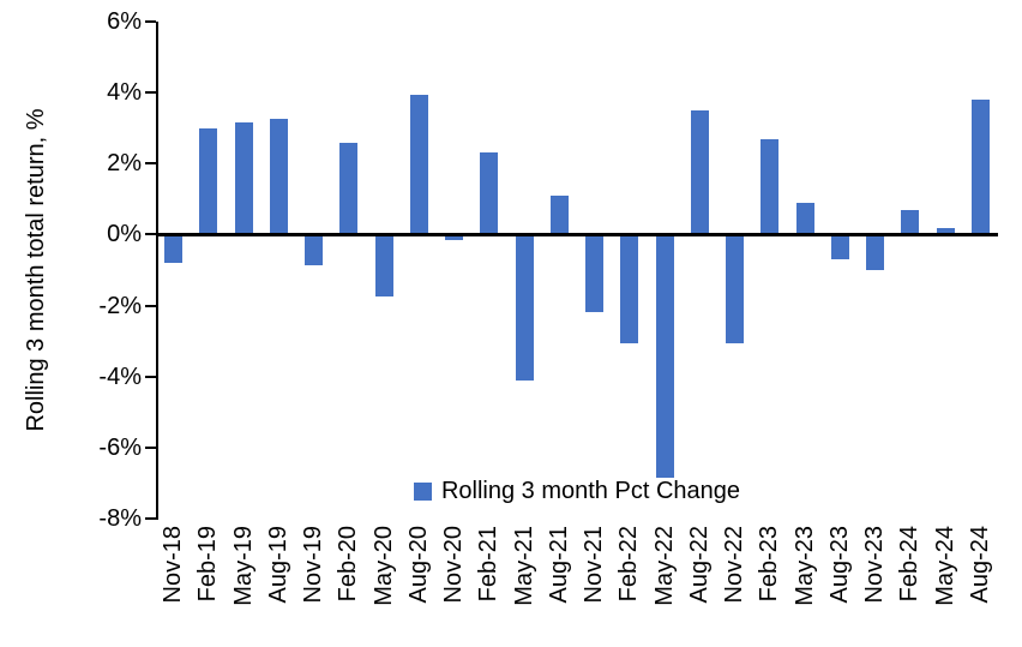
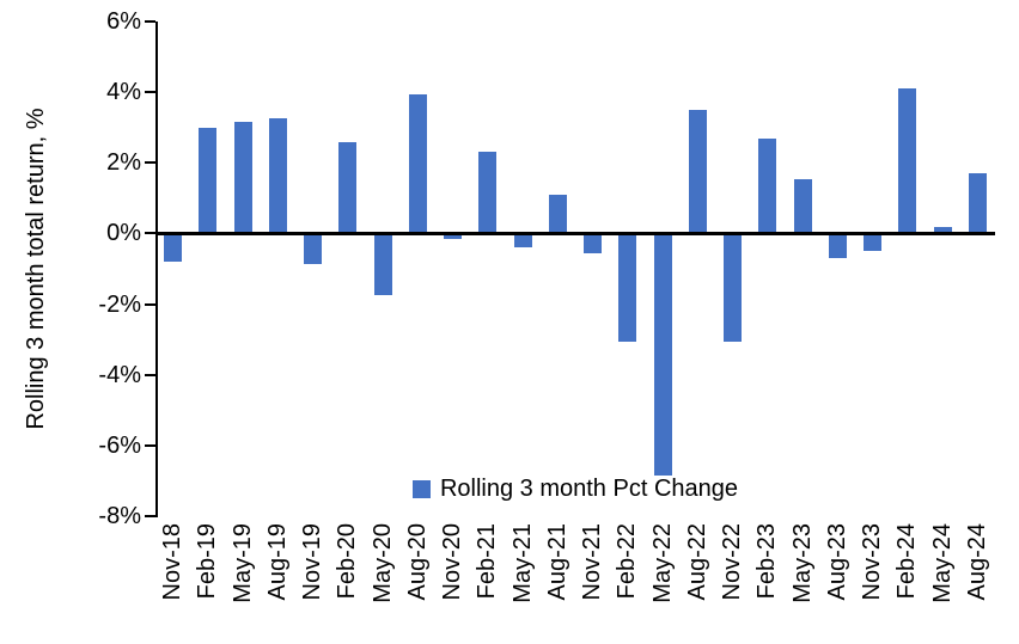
May-21: -4.1% -> -0.4%
Nov-21: -2.2% -> -0.6%
May-23: 0.9% -> 1.6%
Nov-23: -1.0% -> -0.5%
Feb-24: 0.7% -> 4.1%
Aug-24: 3.8% -> 1.7%
